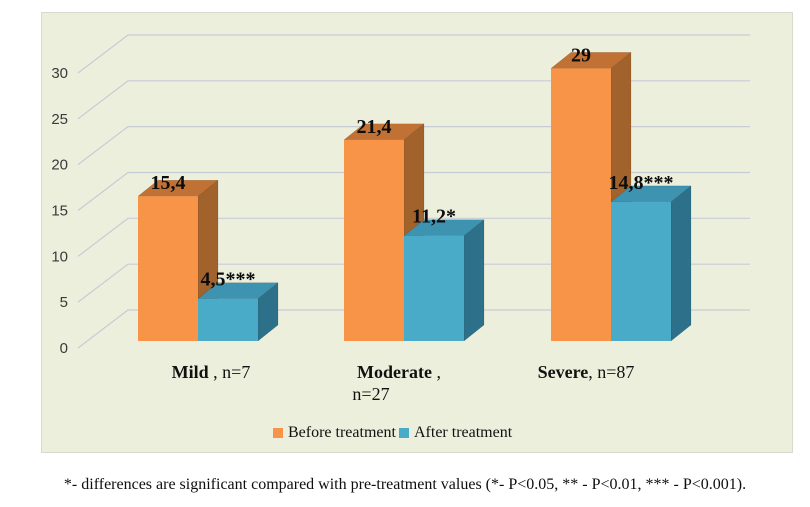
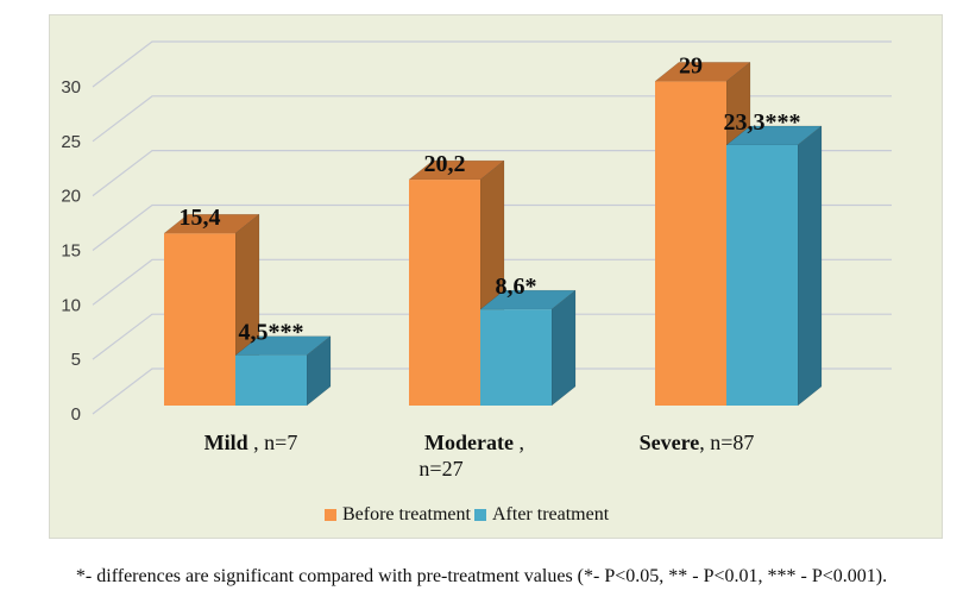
Before treatment/Moderate , n=27: 21,4 -> 20,2
After treatment/Moderate , n=27: 11,2 -> 8,6
After treatment/Severe, n=87: 14,8 -> 23,3
